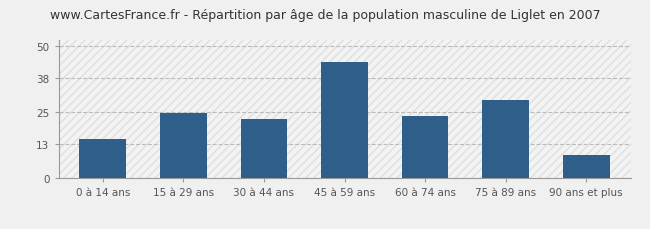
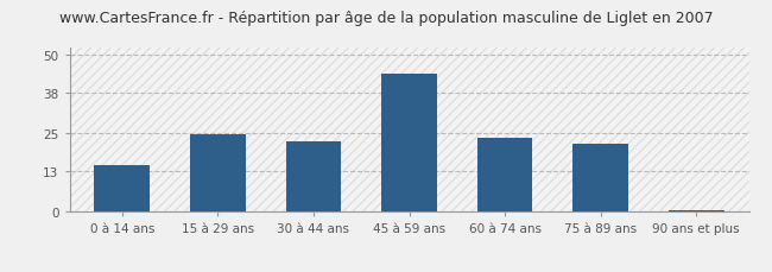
75 à 89 ans: 29.5 -> 21.5
90 ans et plus: 9.0 -> 0.5
